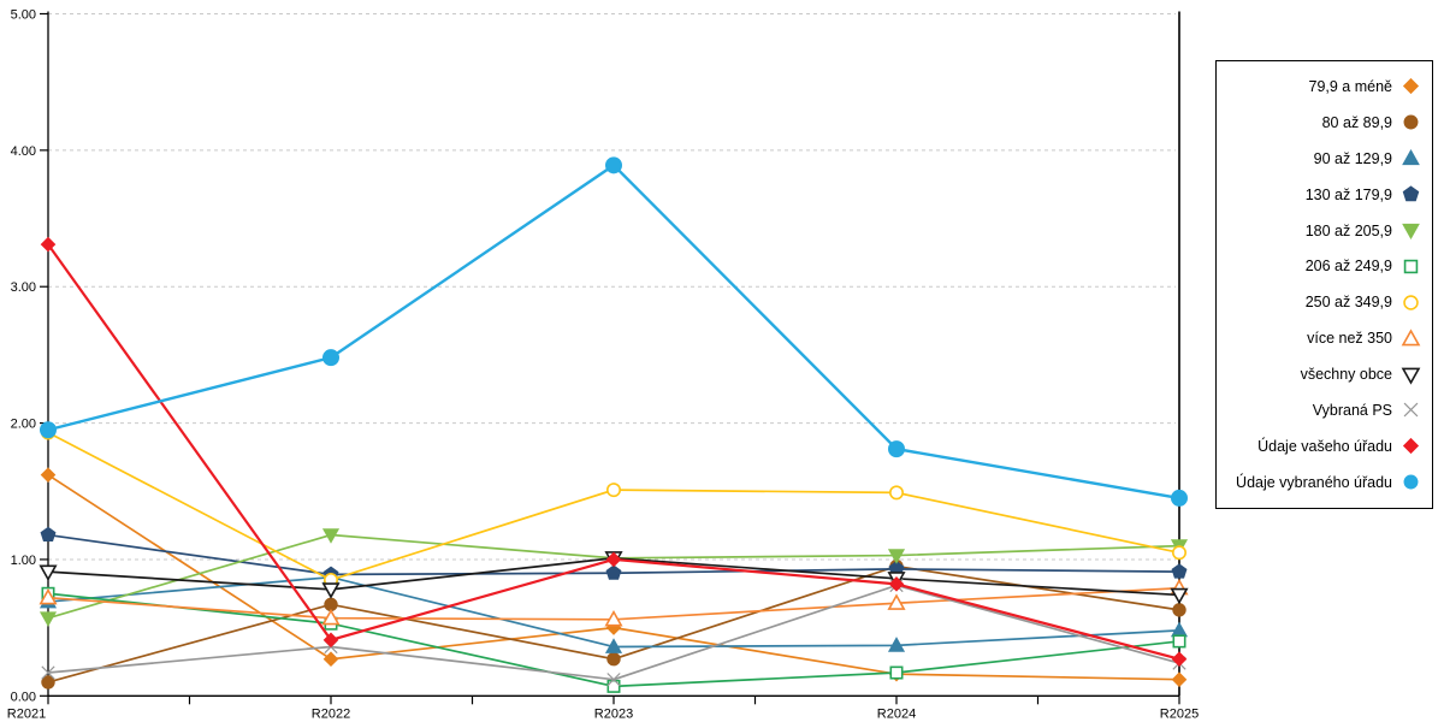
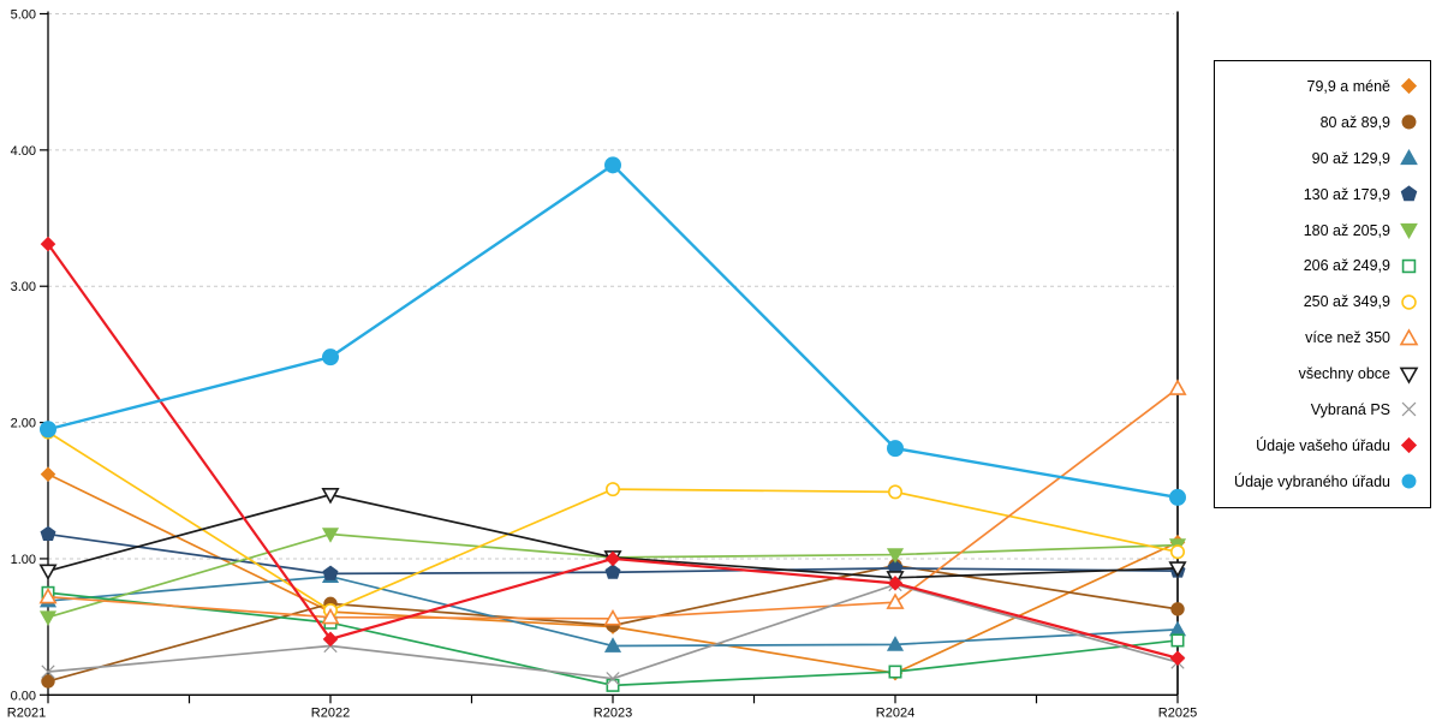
79,9 a méně/R2022: 0.27 -> 0.61
250 až 349,9/R2022: 0.85 -> 0.62
všechny obce/R2022: 0.78 -> 1.47
80 až 89,9/R2023: 0.27 -> 0.51
79,9 a méně/R2025: 0.12 -> 1.12
více než 350/R2025: 0.79 -> 2.25
všechny obce/R2025: 0.74 -> 0.93
